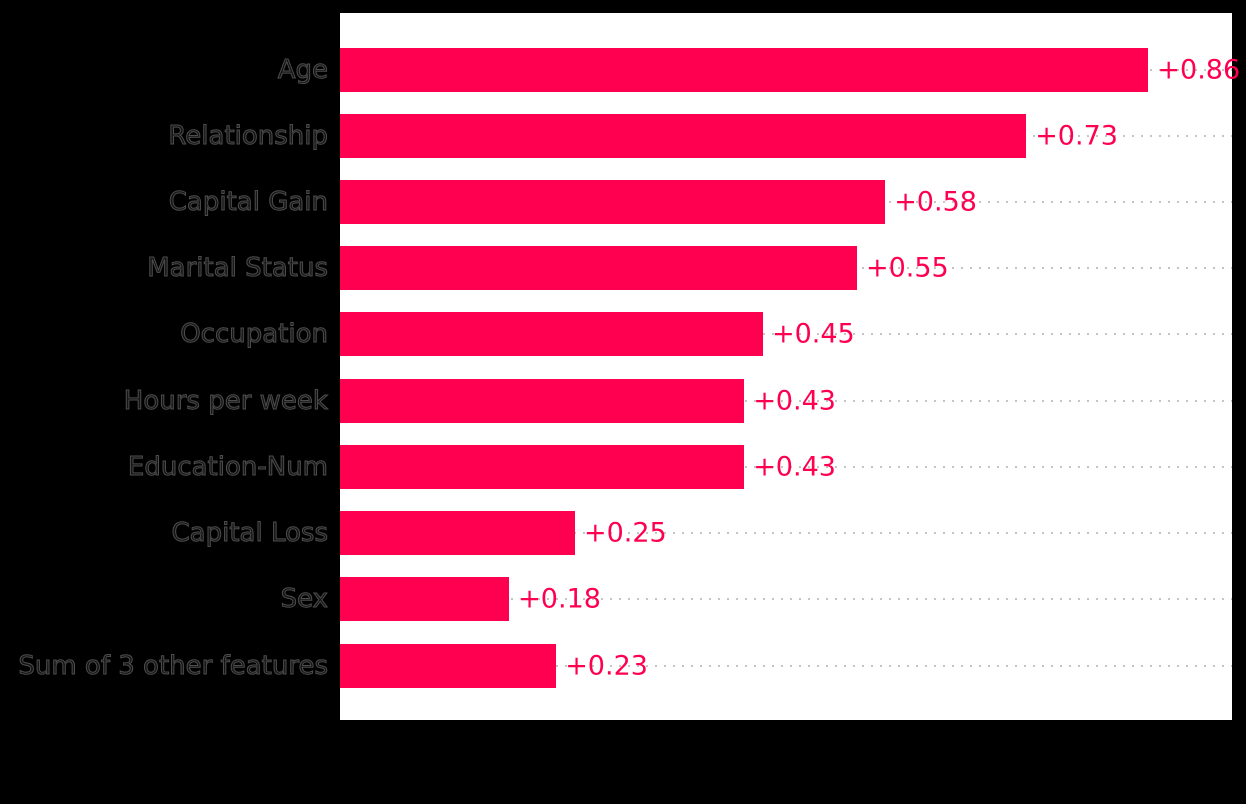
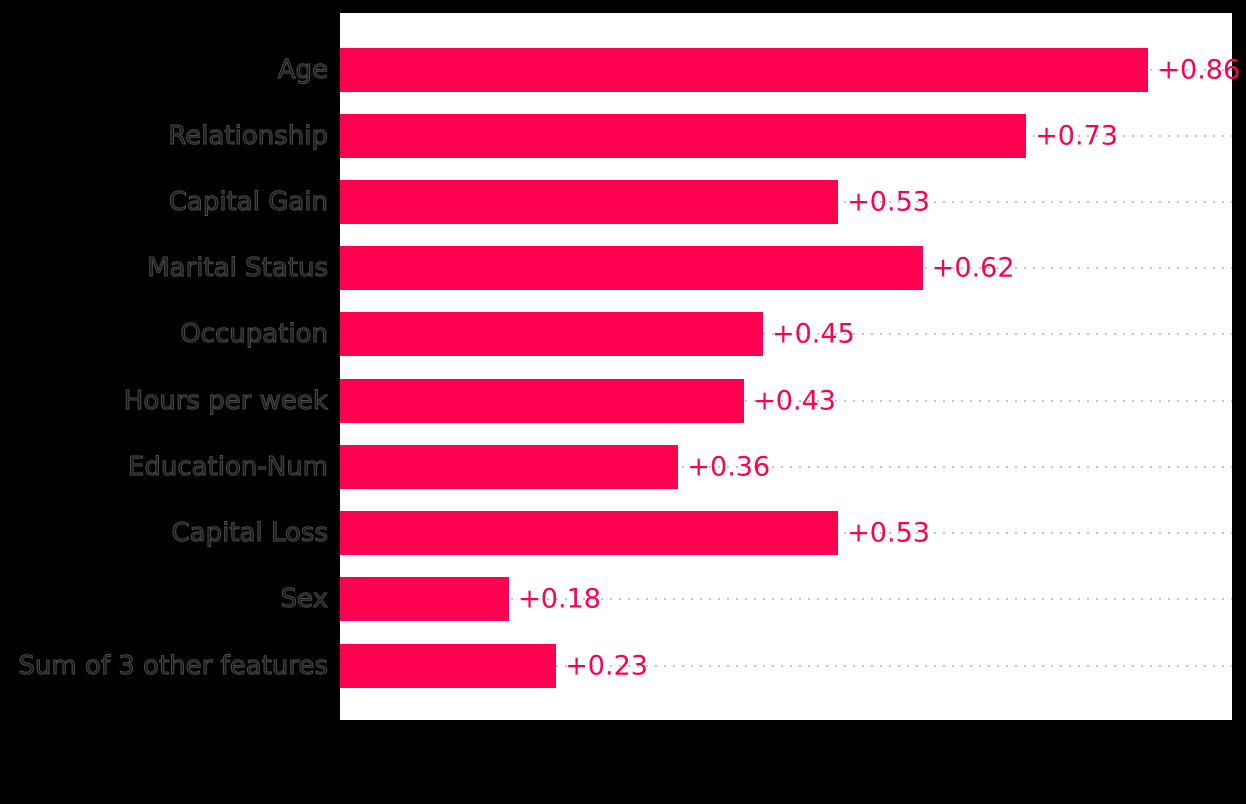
Capital Gain: +0.58 -> +0.53
Marital Status: +0.55 -> +0.62
Education-Num: +0.43 -> +0.36
Capital Loss: +0.25 -> +0.53
